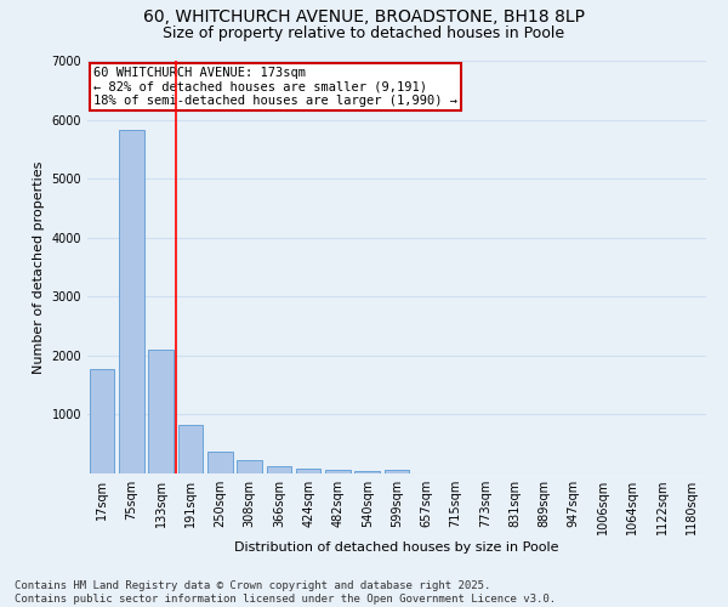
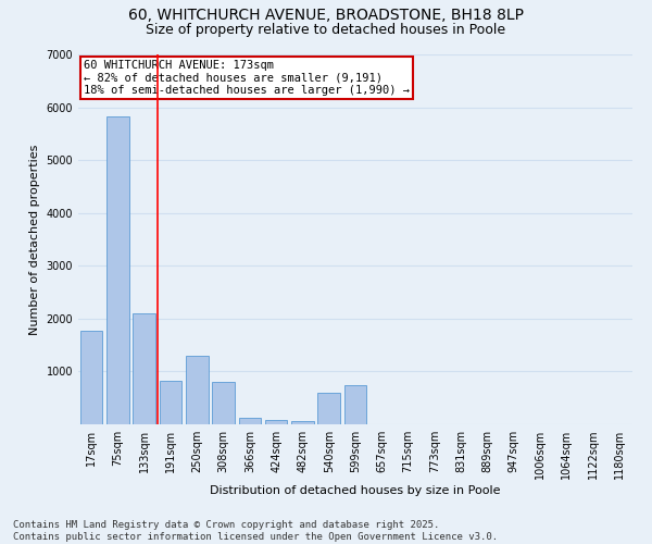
250sqm: 380 -> 1300
308sqm: 220 -> 800
540sqm: 40 -> 600
599sqm: 60 -> 750
